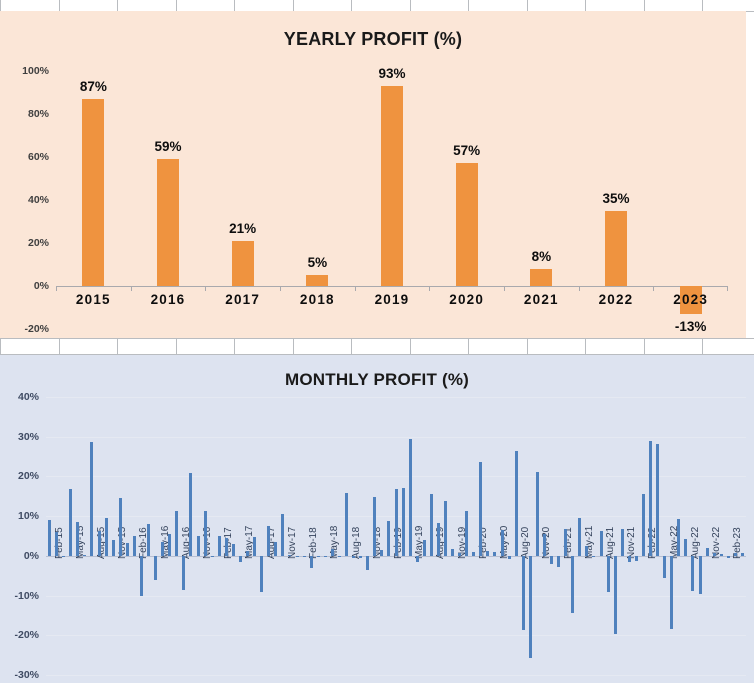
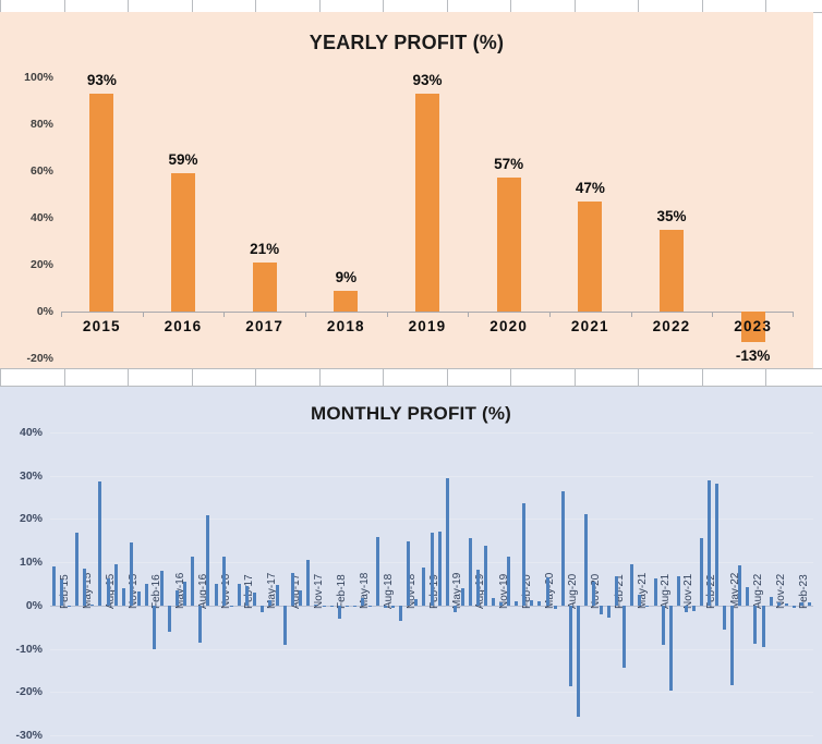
YEARLY PROFIT (%)/2015: 87% -> 93%
YEARLY PROFIT (%)/2018: 5% -> 9%
YEARLY PROFIT (%)/2021: 8% -> 47%
